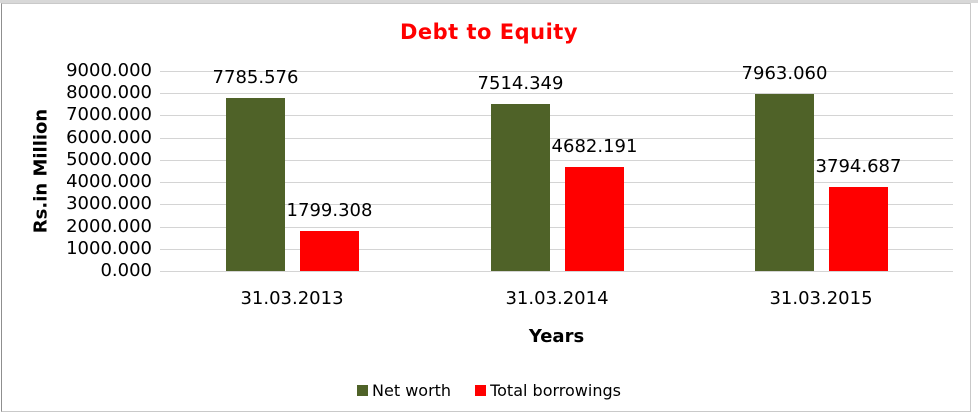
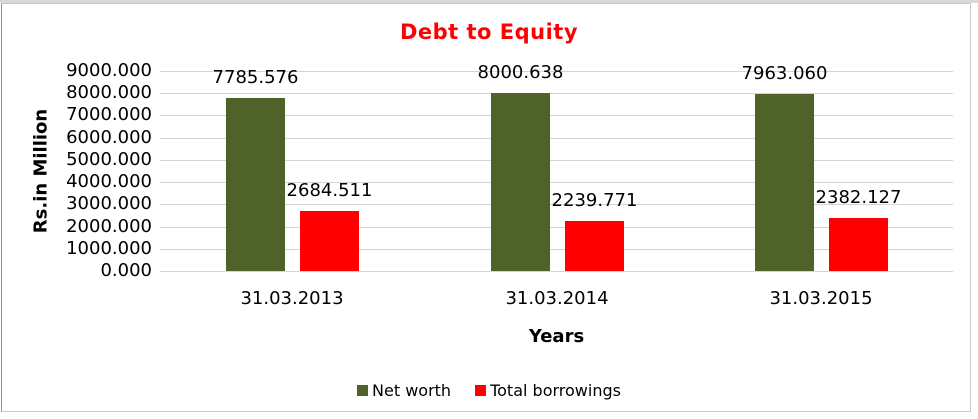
Total borrowings/31.03.2013: 1799.308 -> 2684.511
Net worth/31.03.2014: 7514.349 -> 8000.638
Total borrowings/31.03.2014: 4682.191 -> 2239.771
Total borrowings/31.03.2015: 3794.687 -> 2382.127
